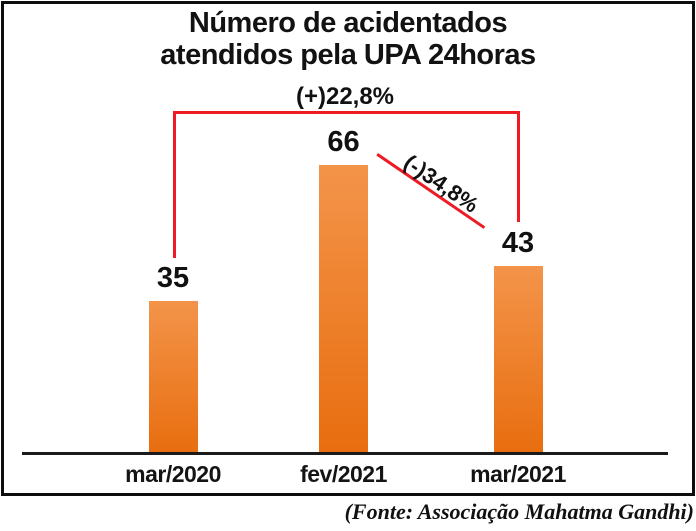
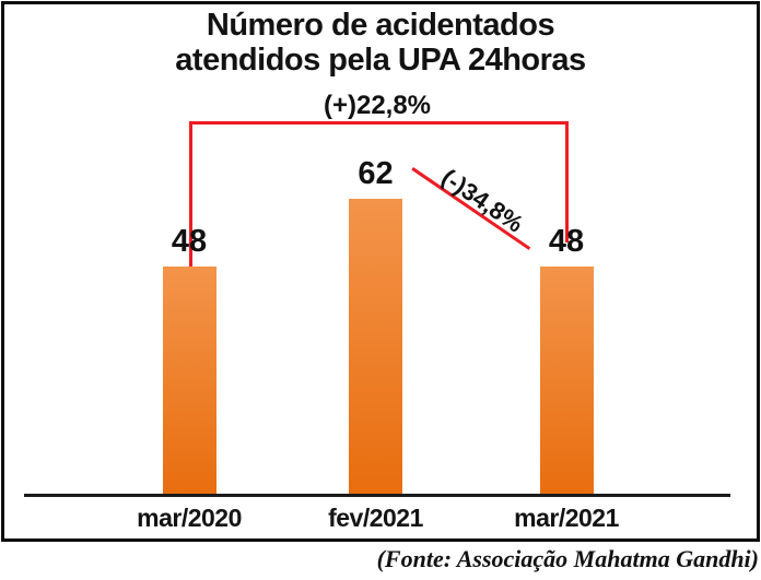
mar/2020: 35 -> 48
fev/2021: 66 -> 62
mar/2021: 43 -> 48
